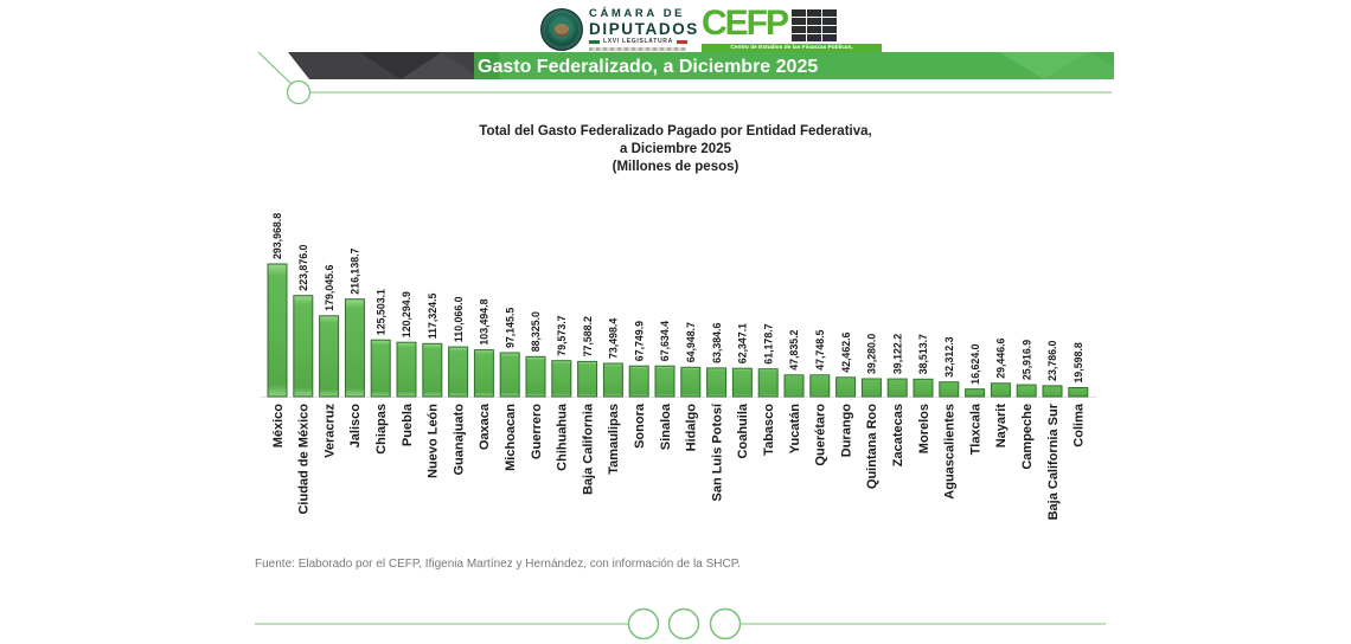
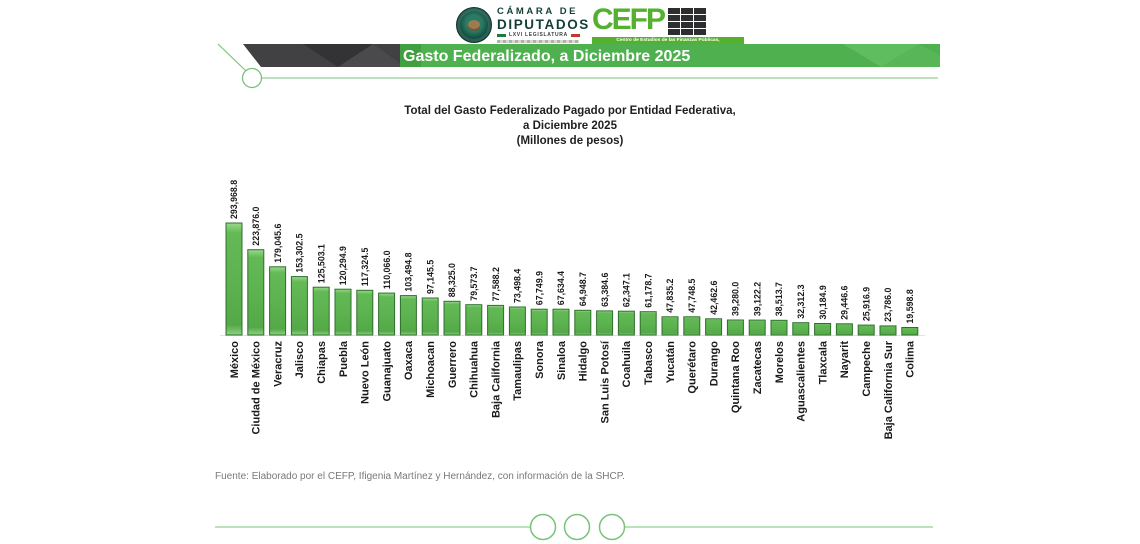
Jalisco: 216,138.7 -> 153,302.5
Tlaxcala: 16,624.0 -> 30,184.9
